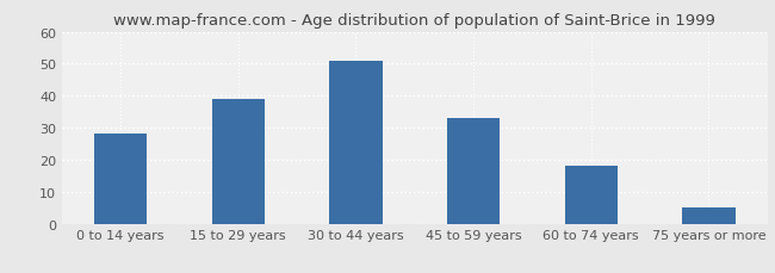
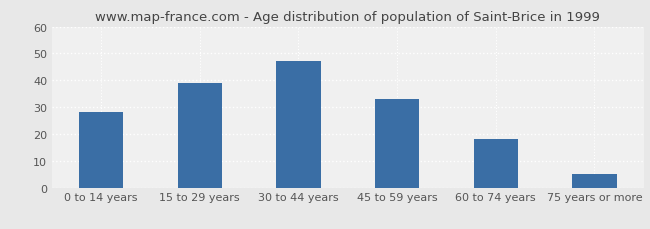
30 to 44 years: 51 -> 47
